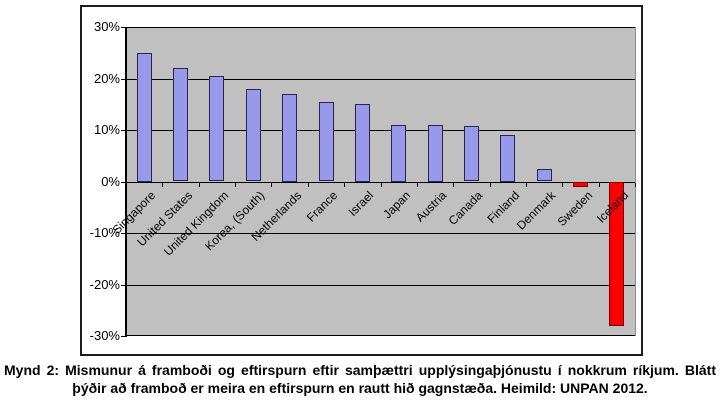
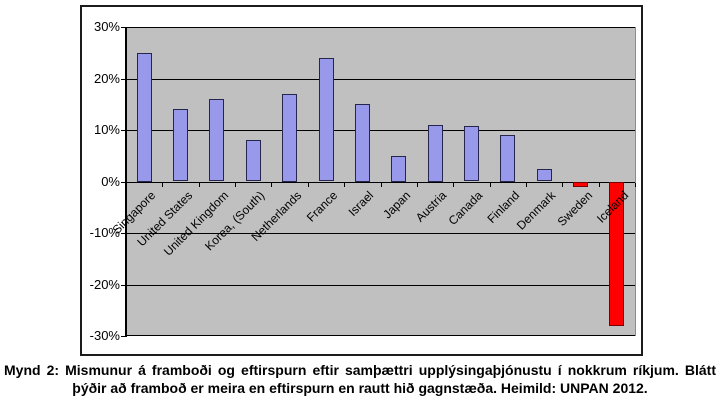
United States: 22% -> 14%
United Kingdom: 20% -> 16%
Korea, (South): 18% -> 8%
France: 16% -> 24%
Japan: 11% -> 5%
